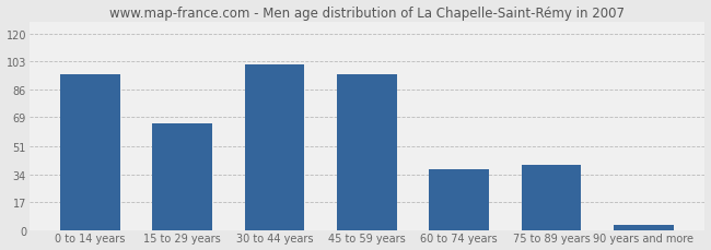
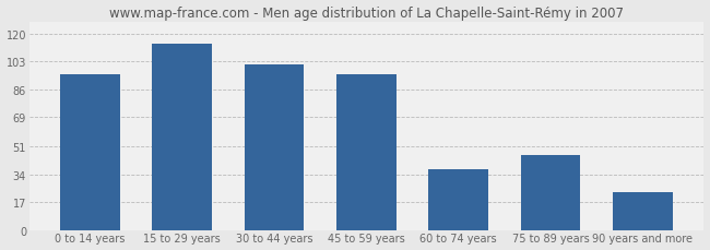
15 to 29 years: 65 -> 114
75 to 89 years: 40 -> 46
90 years and more: 3 -> 23
